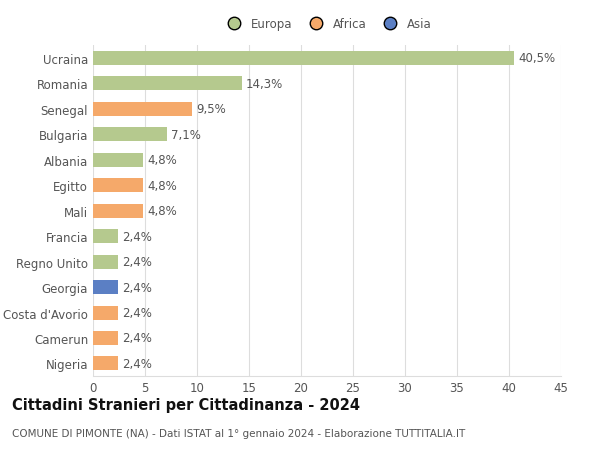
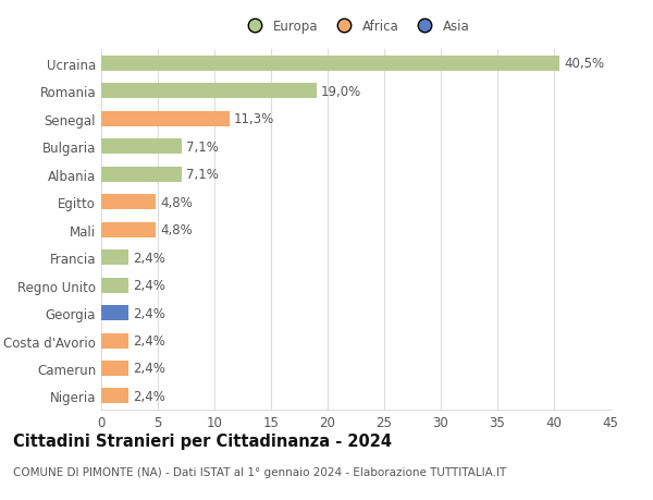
Romania: 14,3% -> 19,0%
Senegal: 9,5% -> 11,3%
Albania: 4,8% -> 7,1%
